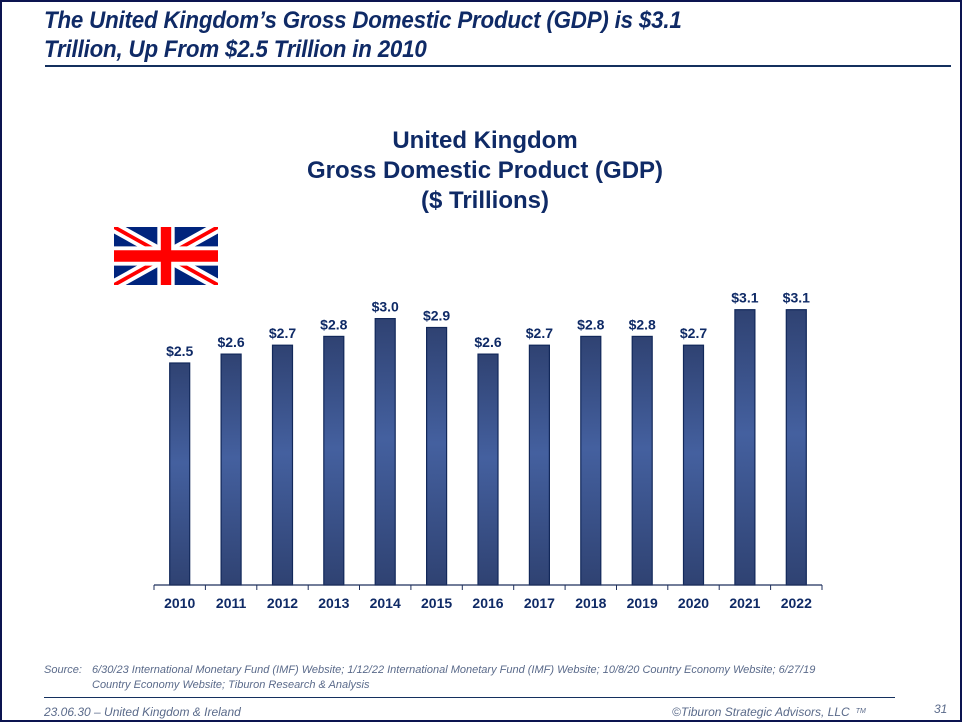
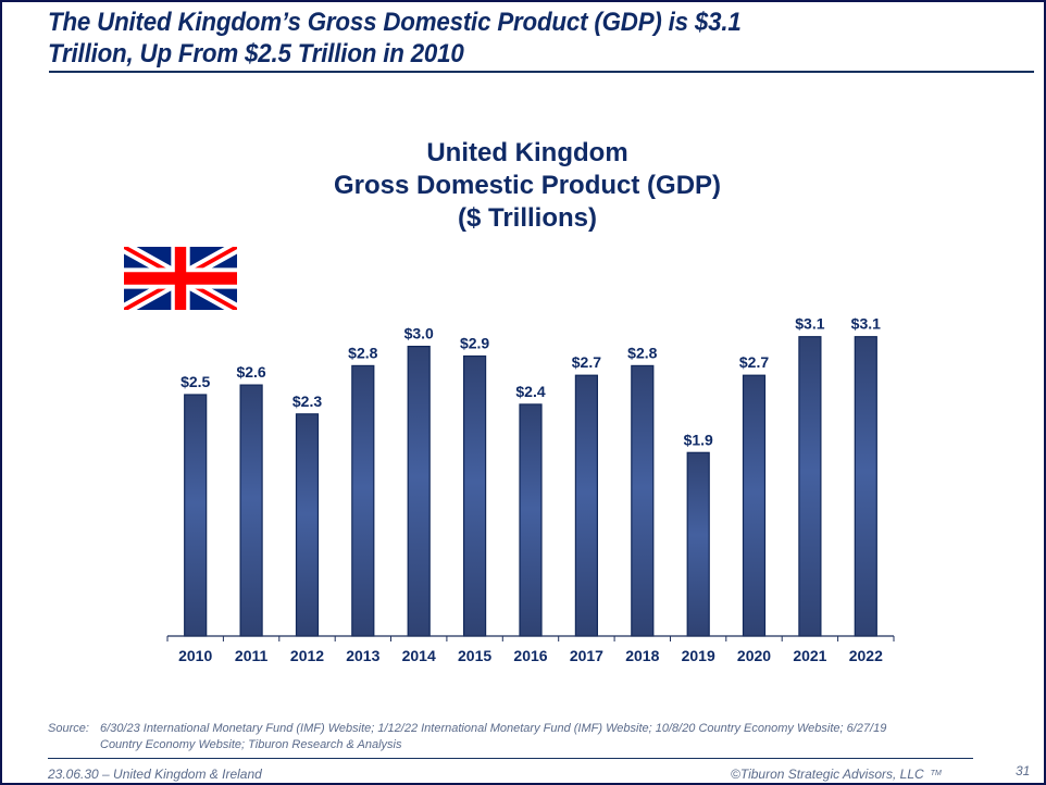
2012: $2.7 -> $2.3
2016: $2.6 -> $2.4
2019: $2.8 -> $1.9
